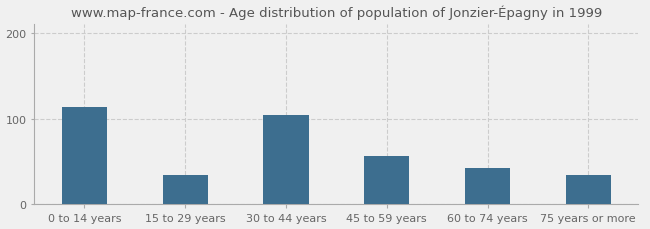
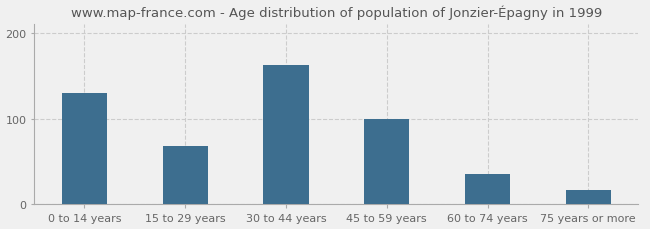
0 to 14 years: 114 -> 130
15 to 29 years: 34 -> 68
30 to 44 years: 104 -> 163
45 to 59 years: 56 -> 100
60 to 74 years: 42 -> 35
75 years or more: 34 -> 17
